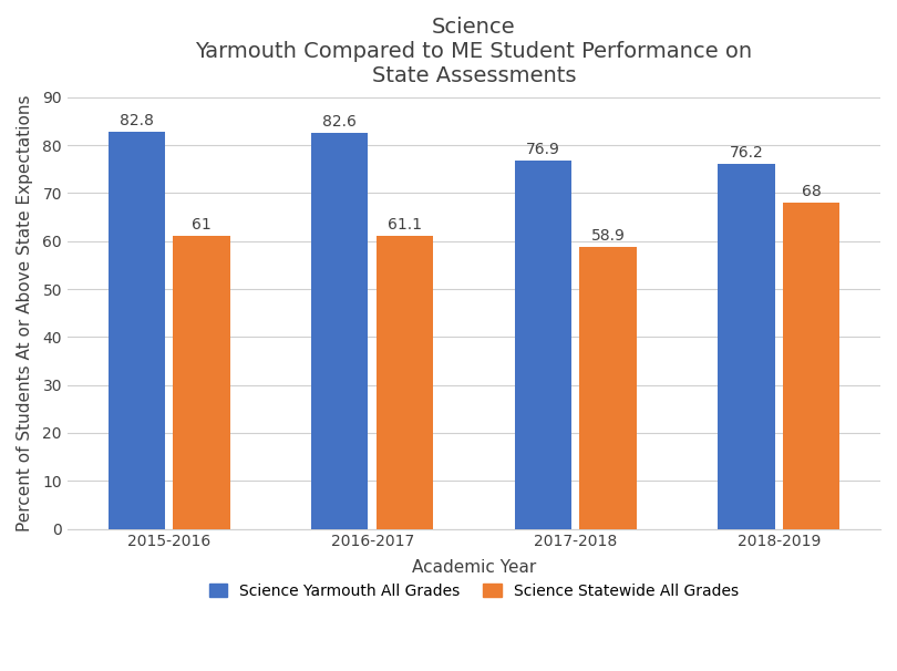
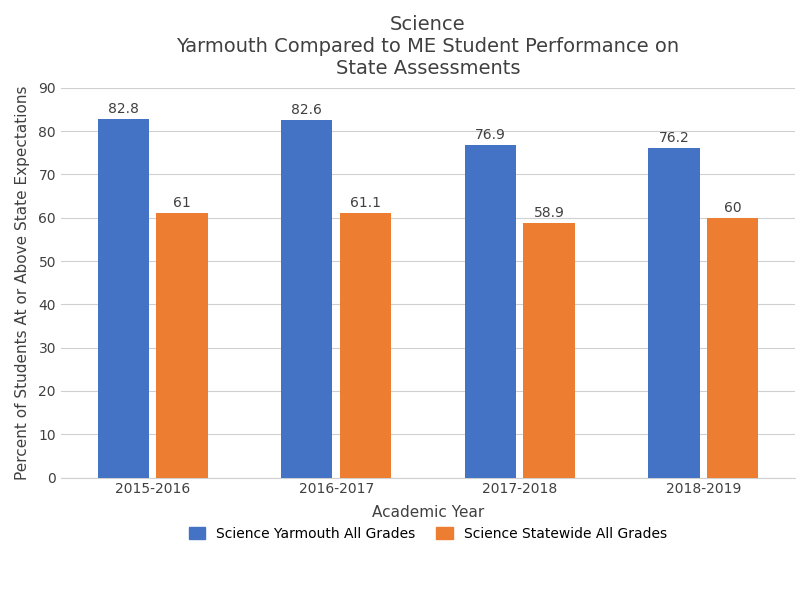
Science Statewide All Grades/2018-2019: 68 -> 60
